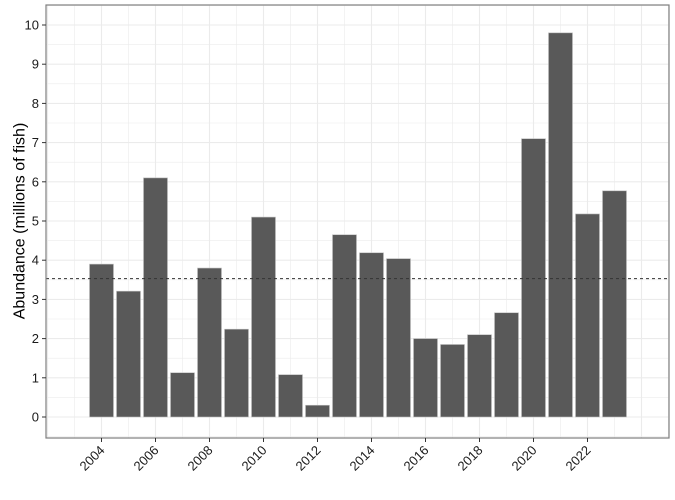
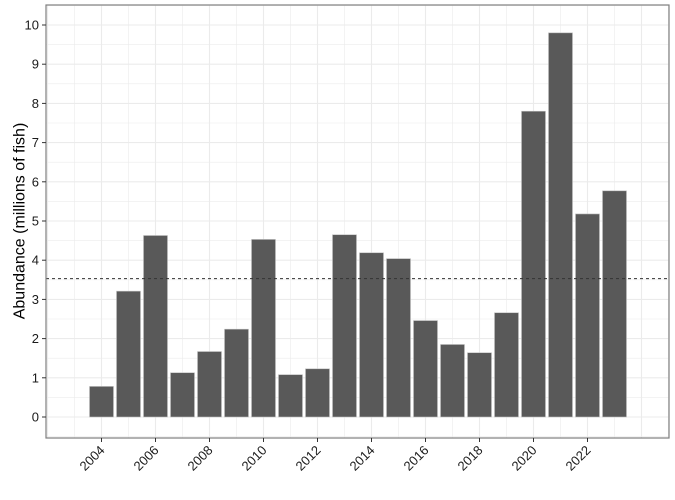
2004: 3.9 -> 0.8
2006: 6.1 -> 4.6
2008: 3.8 -> 1.7
2010: 5.1 -> 4.5
2012: 0.3 -> 1.2
2016: 2.0 -> 2.5
2018: 2.1 -> 1.6
2020: 7.1 -> 7.8
